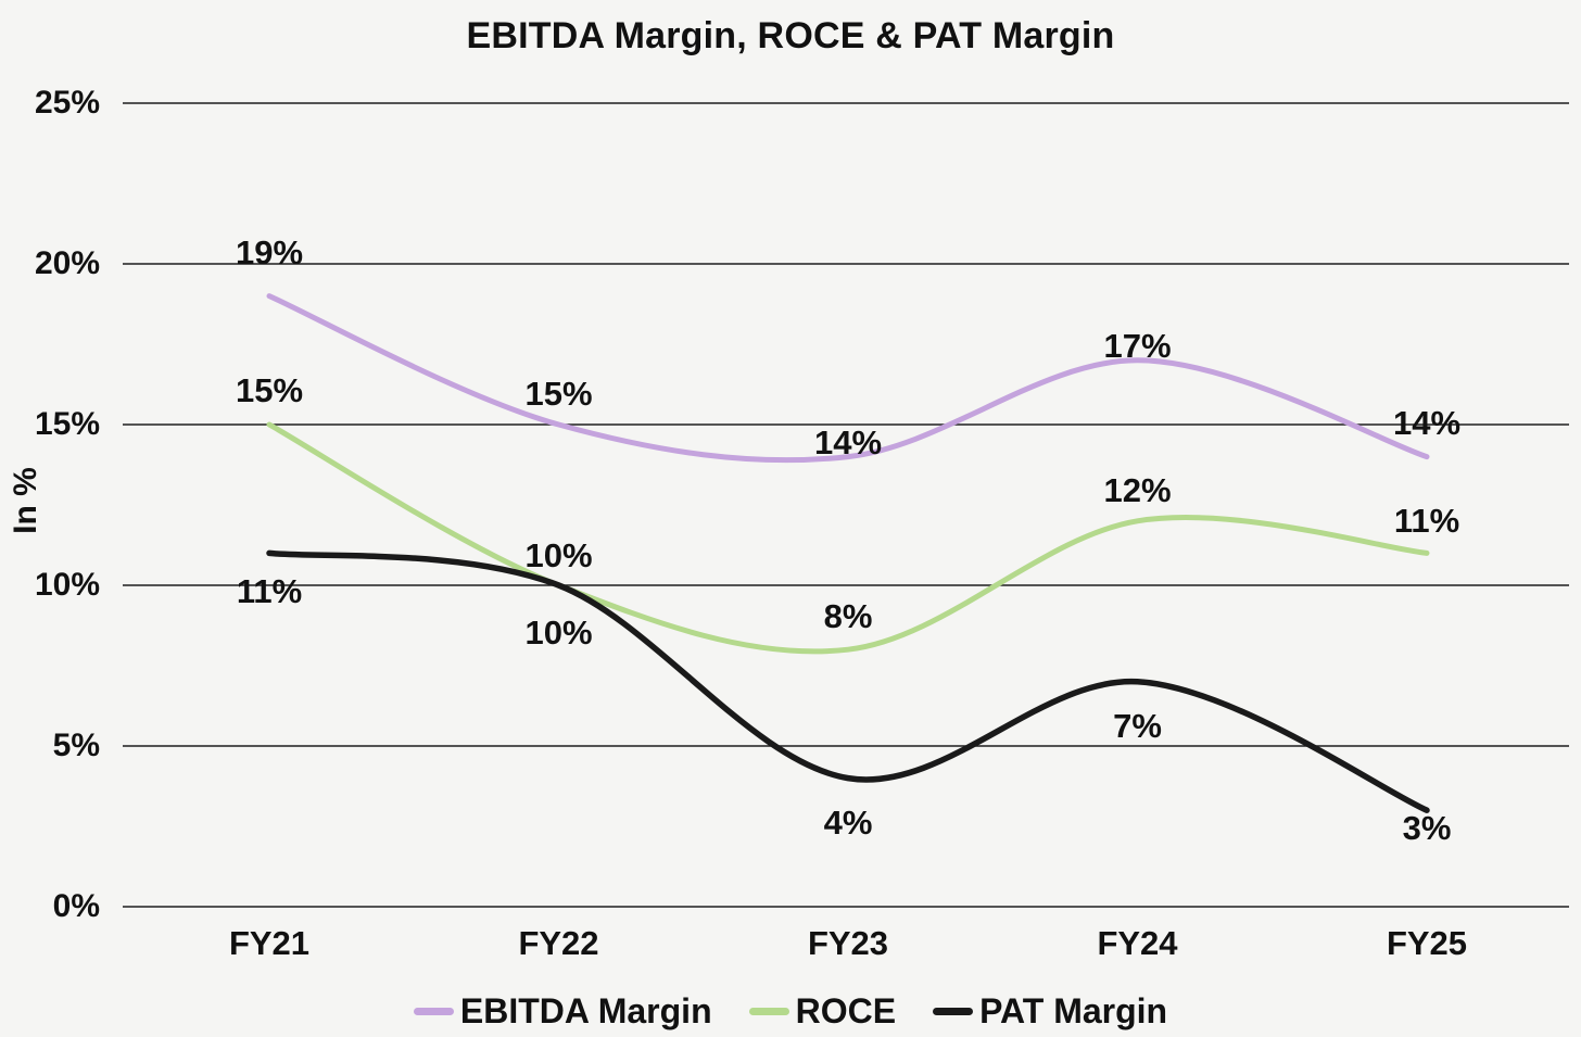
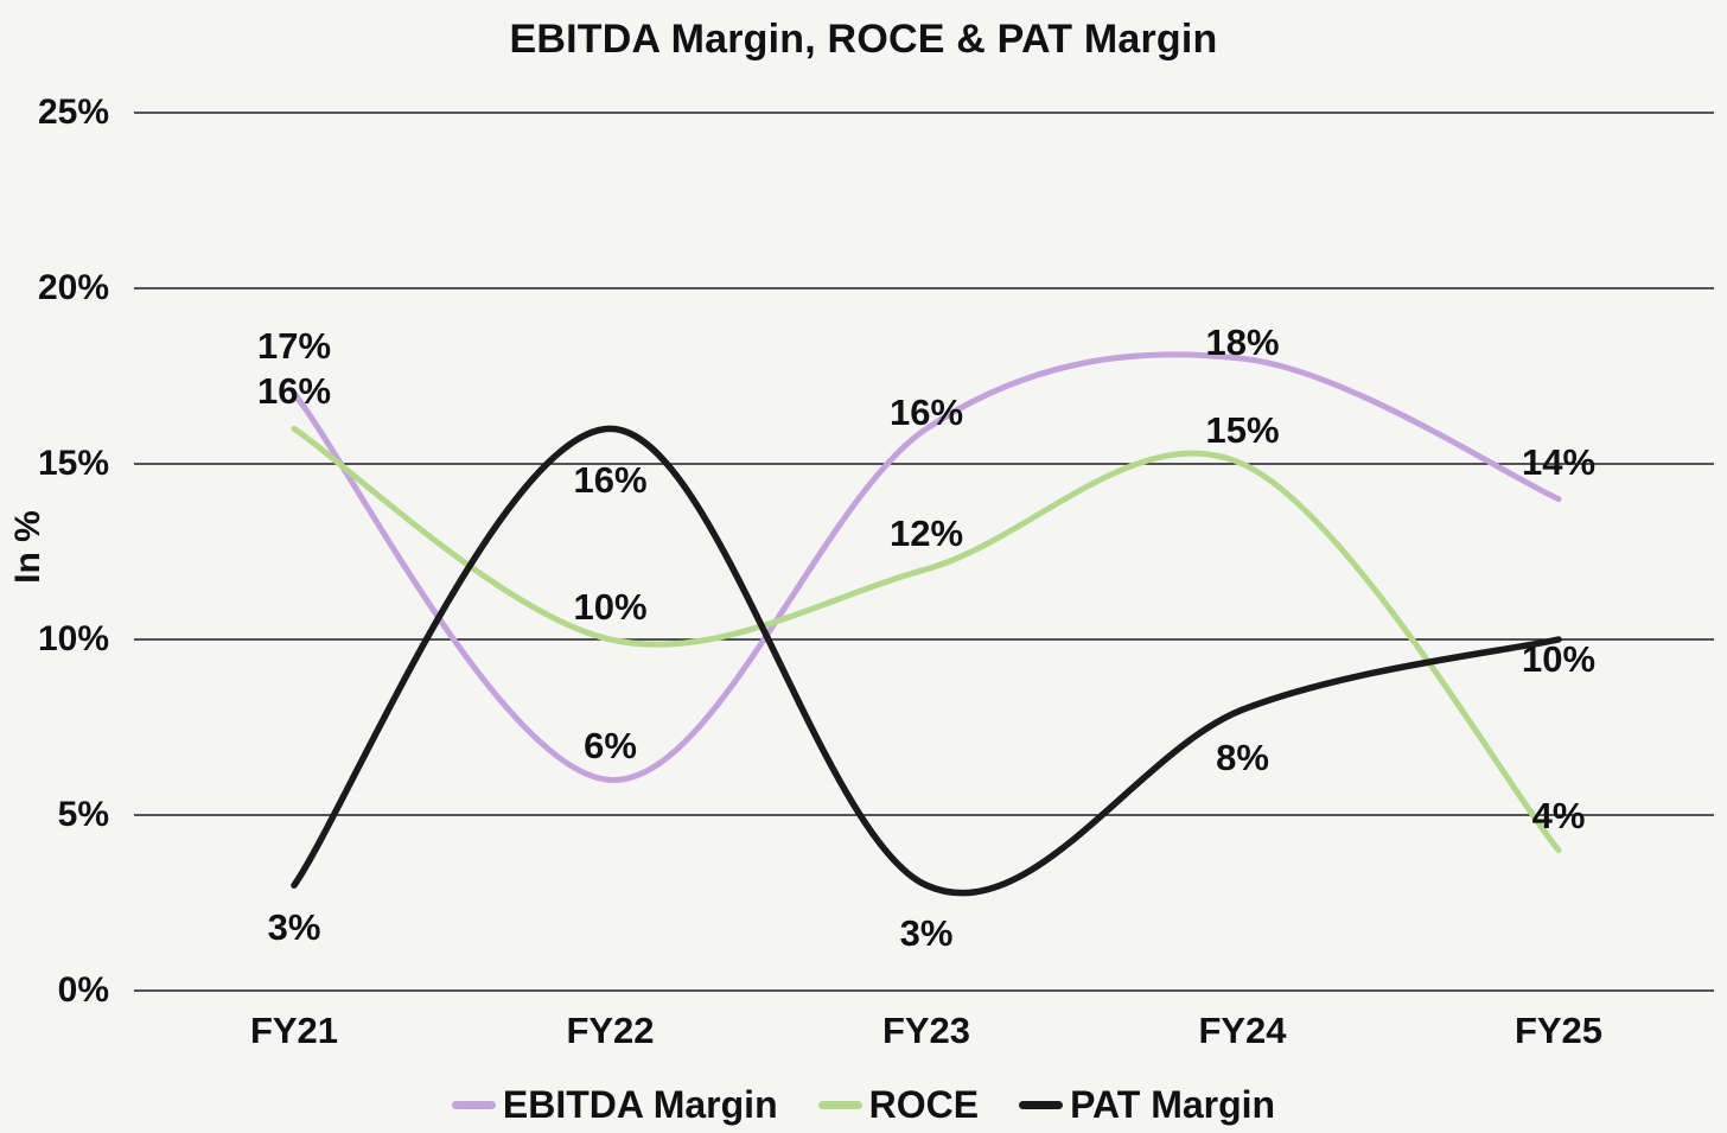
EBITDA Margin/FY21: 19% -> 17%
ROCE/FY21: 15% -> 16%
PAT Margin/FY21: 11% -> 3%
EBITDA Margin/FY22: 15% -> 6%
PAT Margin/FY22: 10% -> 16%
EBITDA Margin/FY23: 14% -> 16%
ROCE/FY23: 8% -> 12%
PAT Margin/FY23: 4% -> 3%
EBITDA Margin/FY24: 17% -> 18%
ROCE/FY24: 12% -> 15%
PAT Margin/FY24: 7% -> 8%
ROCE/FY25: 11% -> 4%
PAT Margin/FY25: 3% -> 10%
